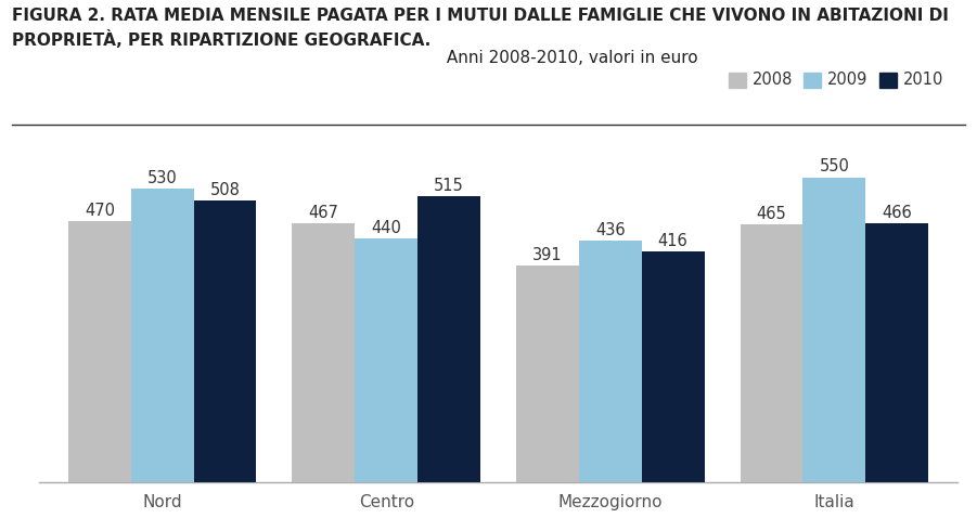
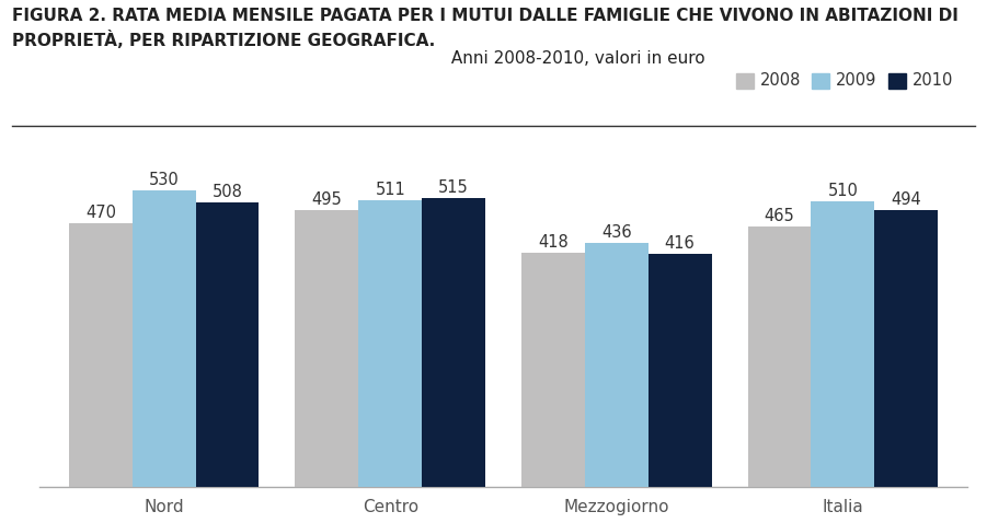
2008/Centro: 467 -> 495
2009/Centro: 440 -> 511
2008/Mezzogiorno: 391 -> 418
2009/Italia: 550 -> 510
2010/Italia: 466 -> 494
